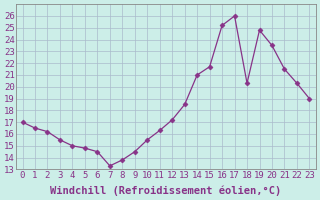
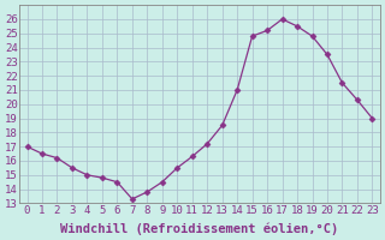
15: 21.7 -> 24.8
18: 20.3 -> 25.5
